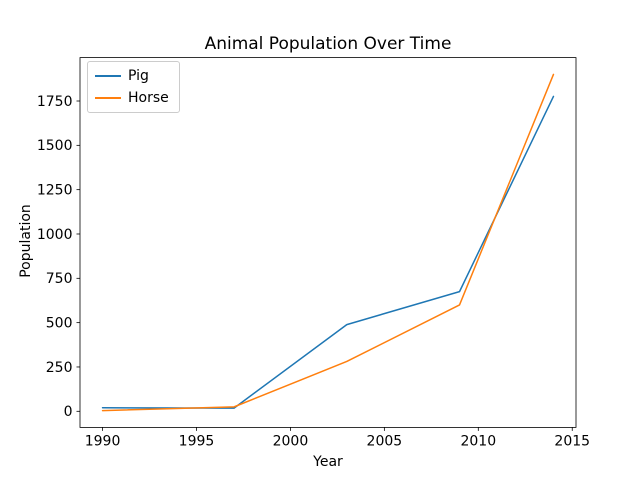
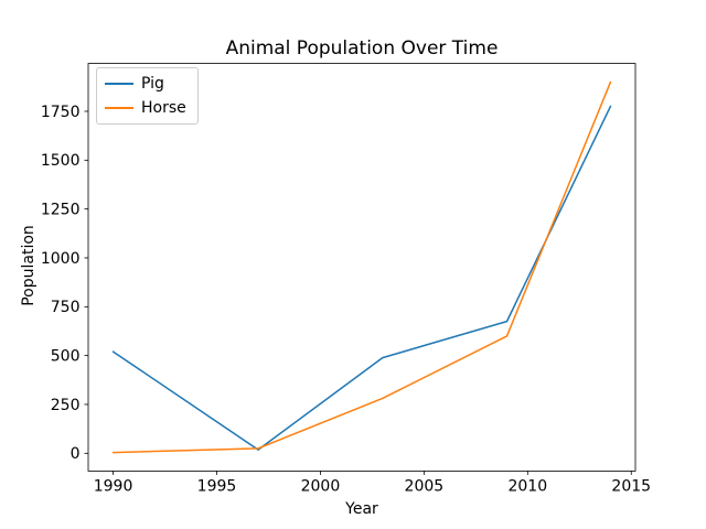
Pig/1990: 20 -> 520
